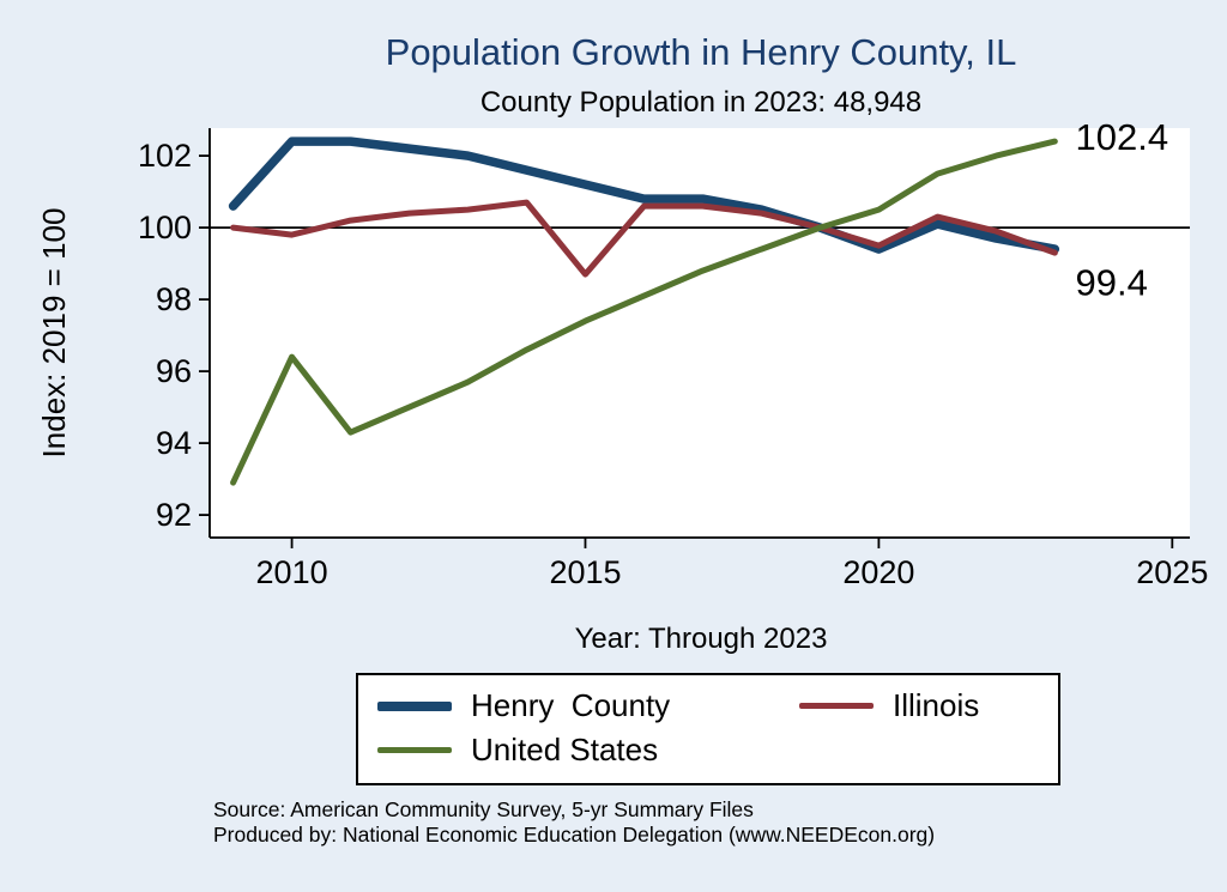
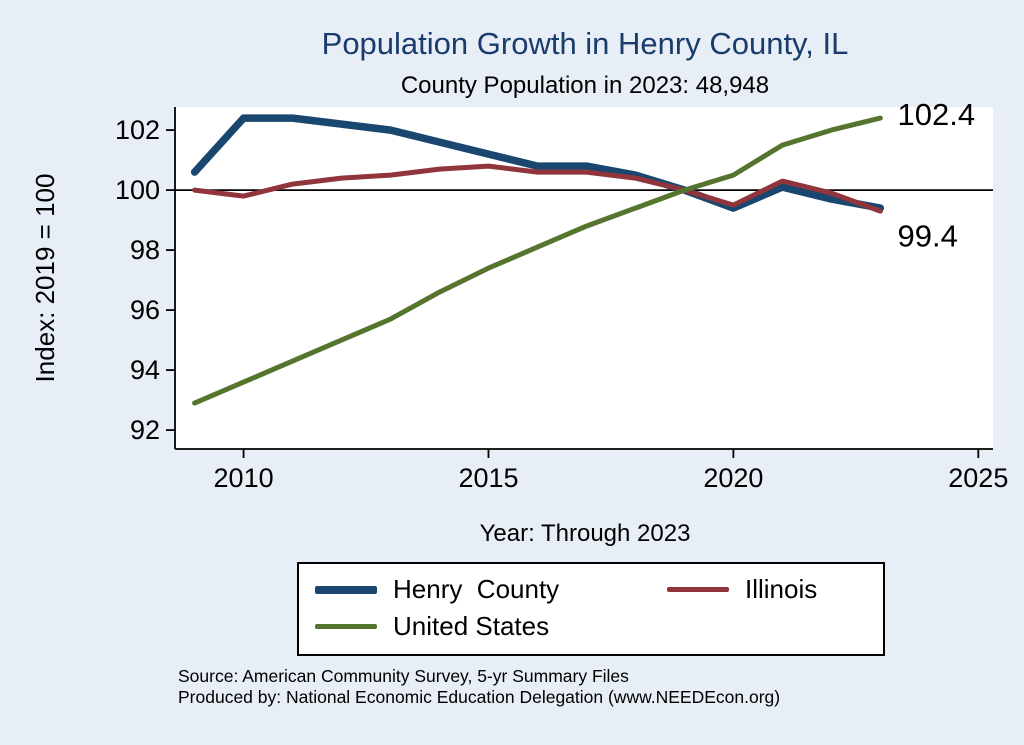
United States/2010: 96.4 -> 93.6
Illinois/2015: 98.7 -> 100.8
